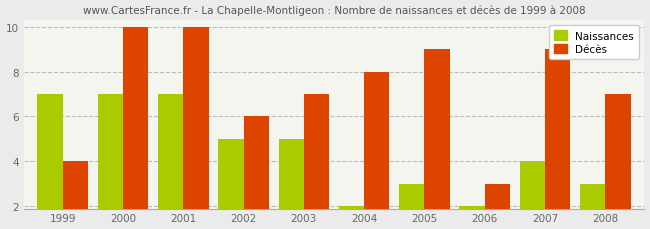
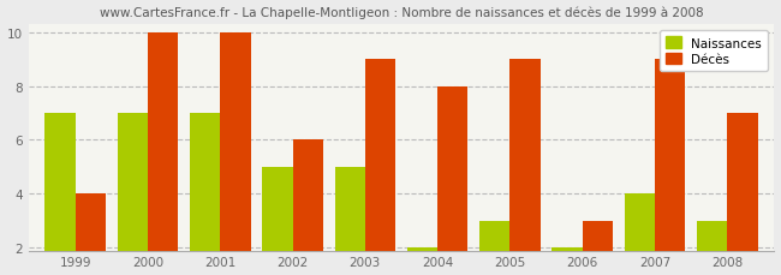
Décès/2003: 7 -> 9
